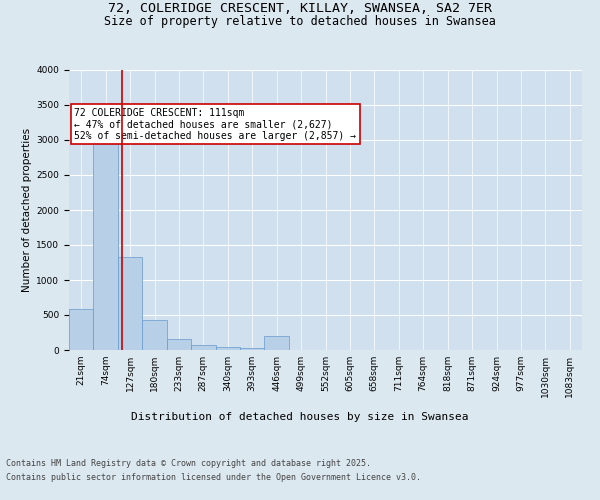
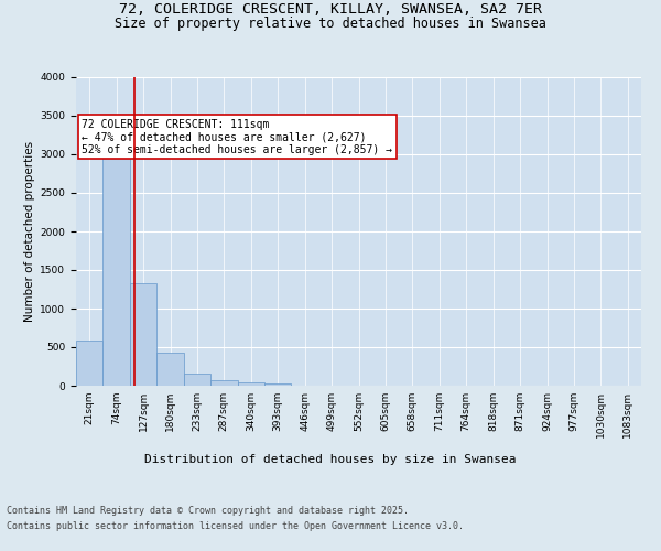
446sqm: 200 -> 0
